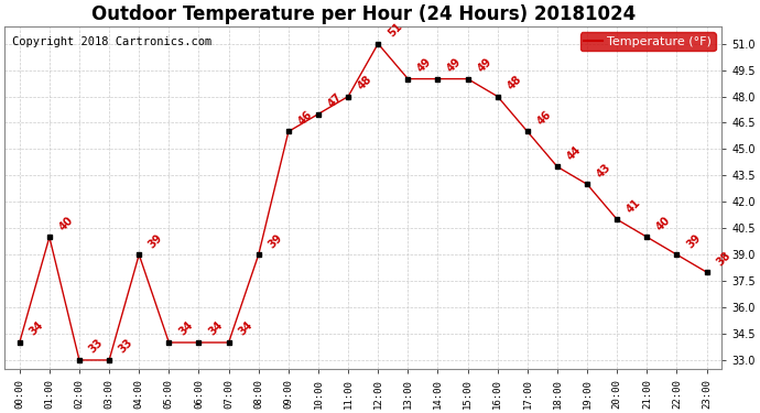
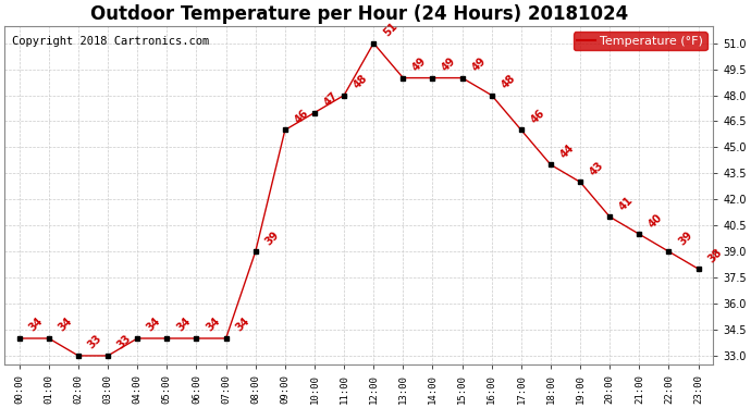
01:00: 40 -> 34
04:00: 39 -> 34
